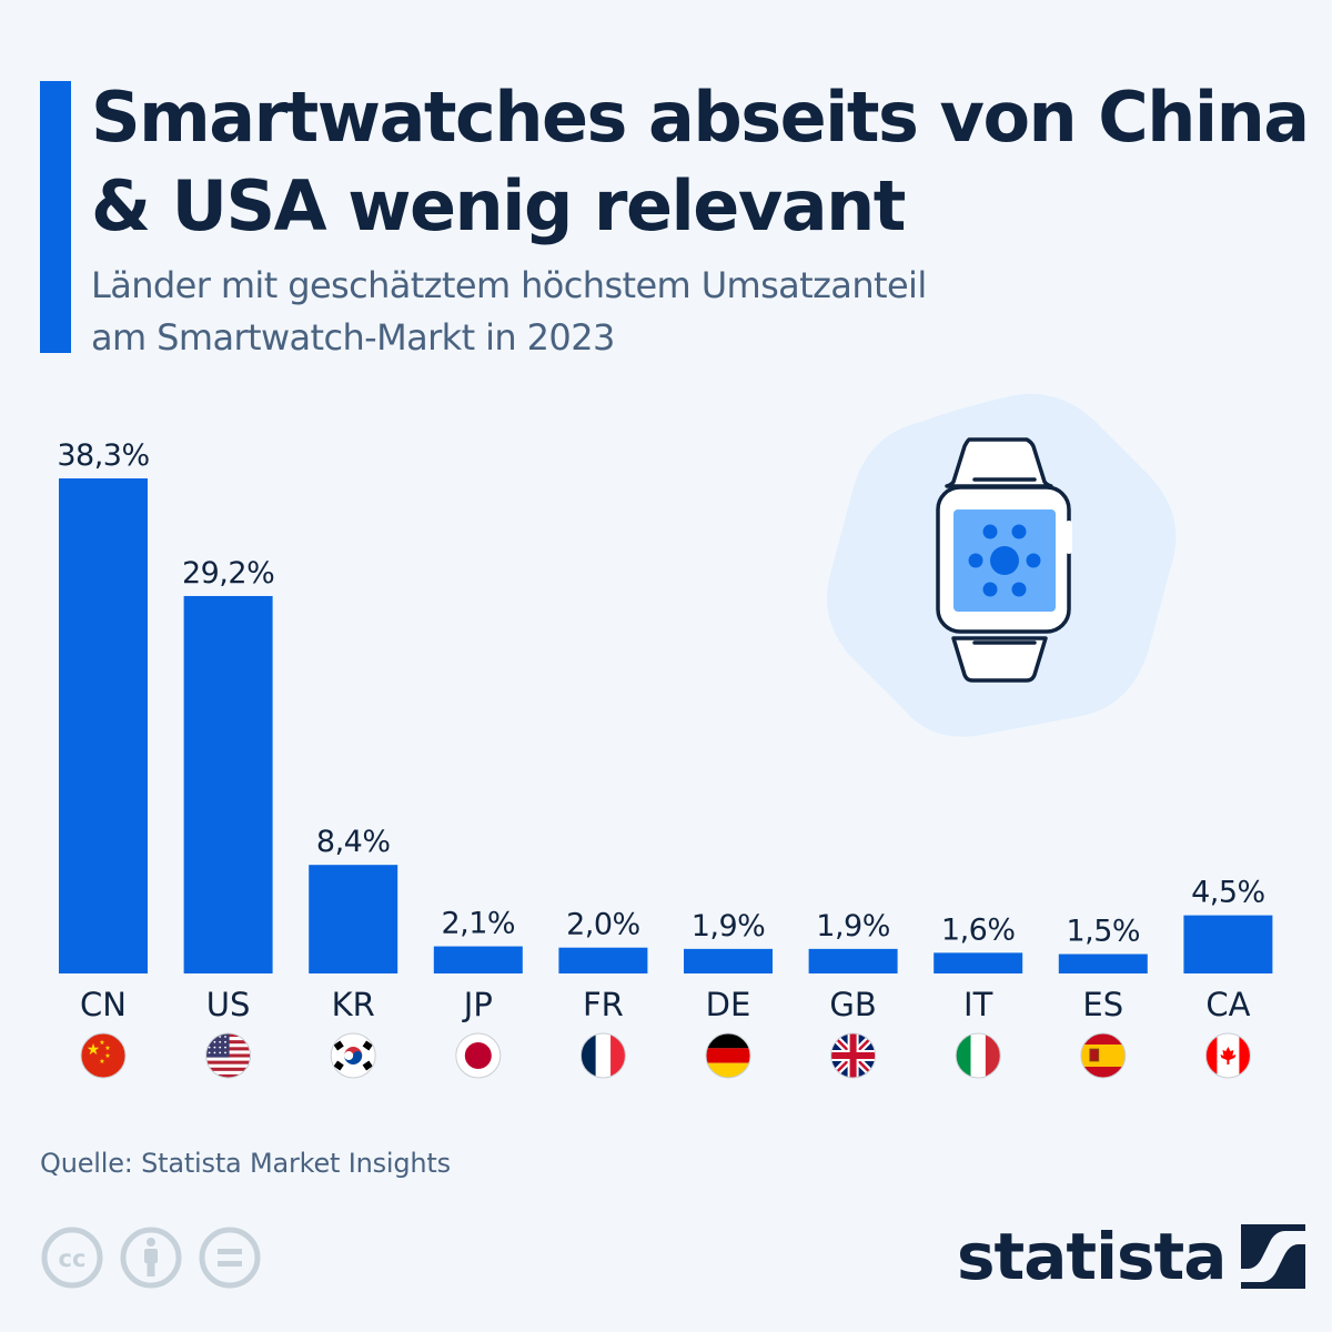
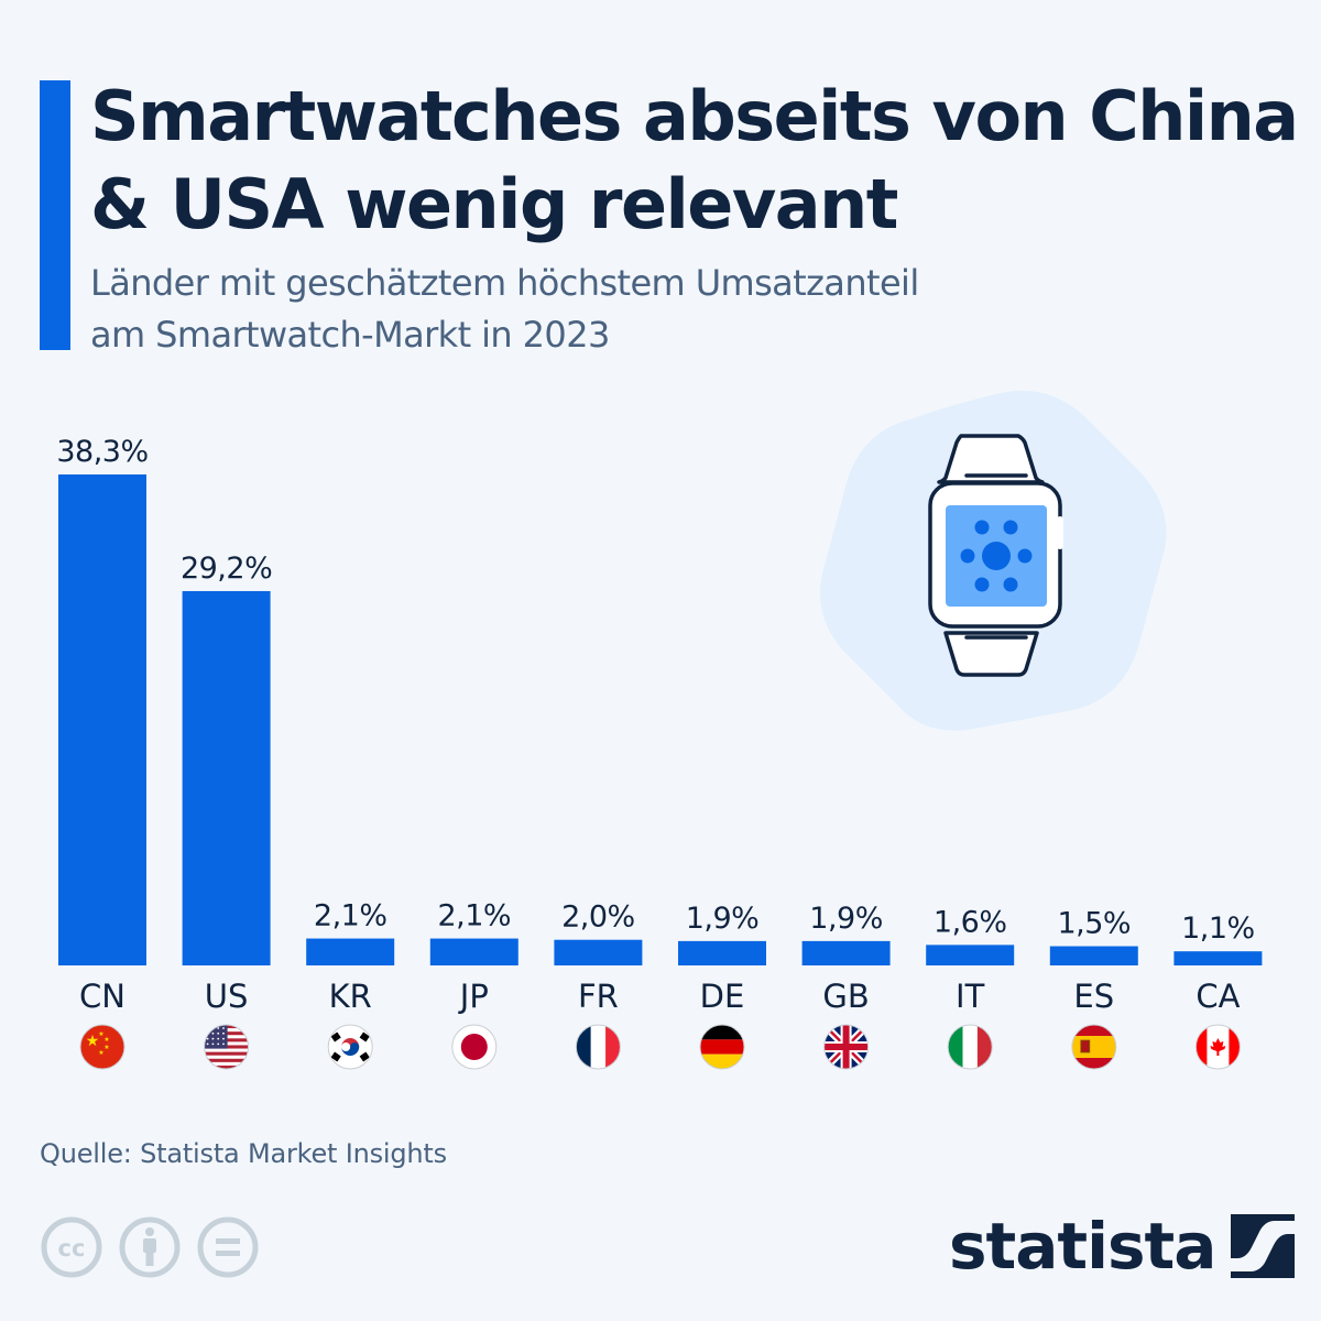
KR: 8,4% -> 2,1%
CA: 4,5% -> 1,1%
